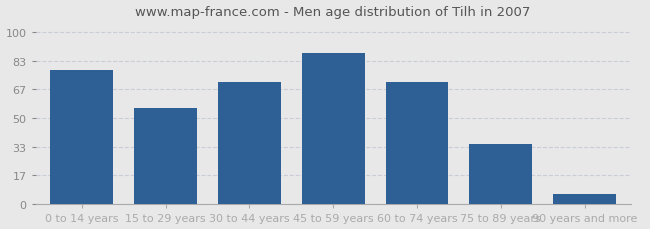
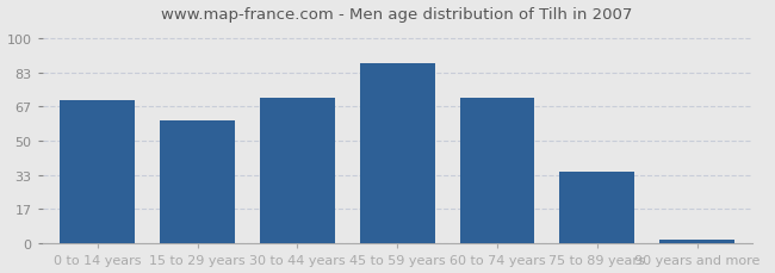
0 to 14 years: 78 -> 70
15 to 29 years: 56 -> 60
90 years and more: 6 -> 2
